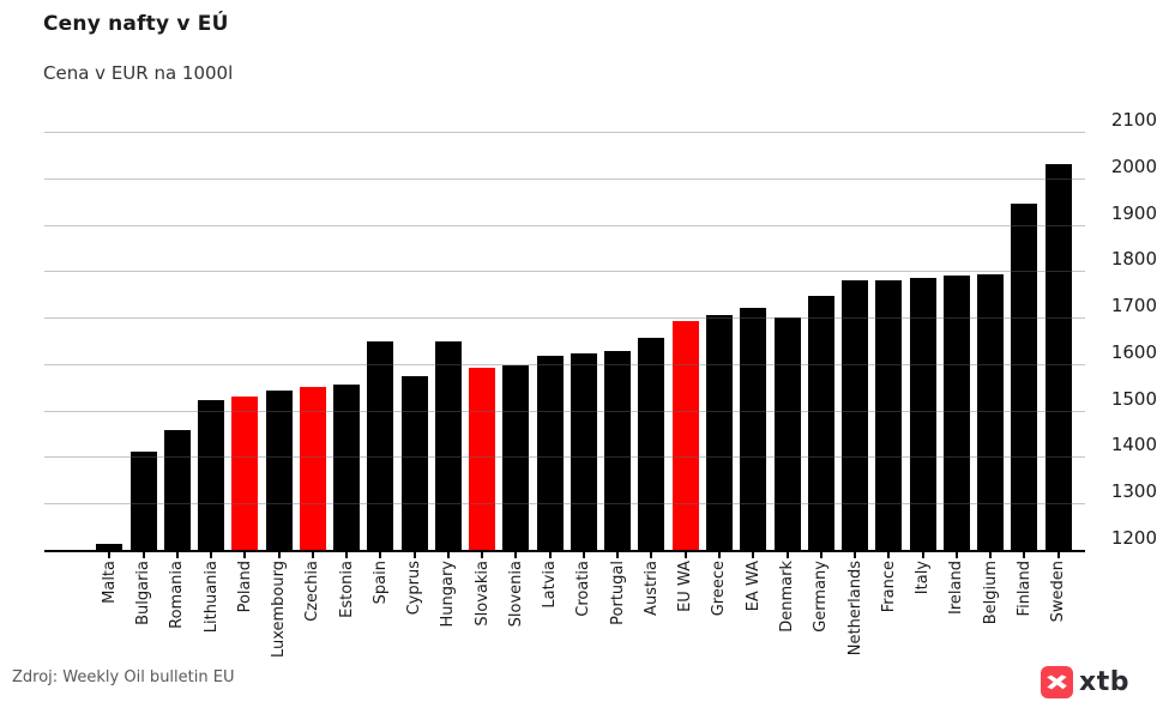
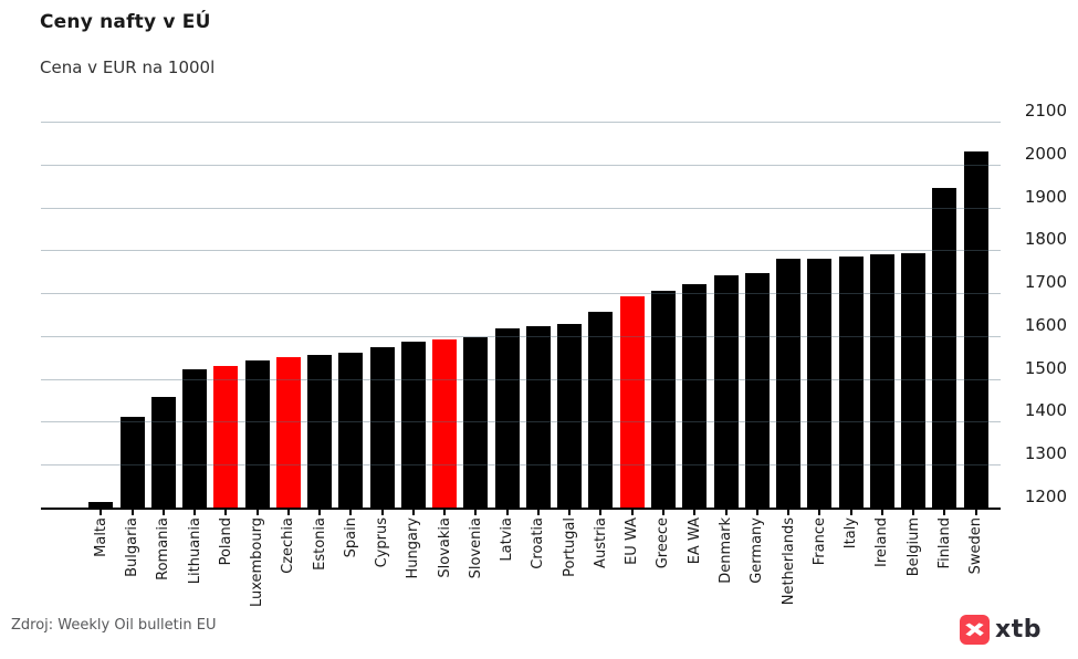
Spain: 1650 -> 1560
Hungary: 1650 -> 1590
Denmark: 1700 -> 1740
